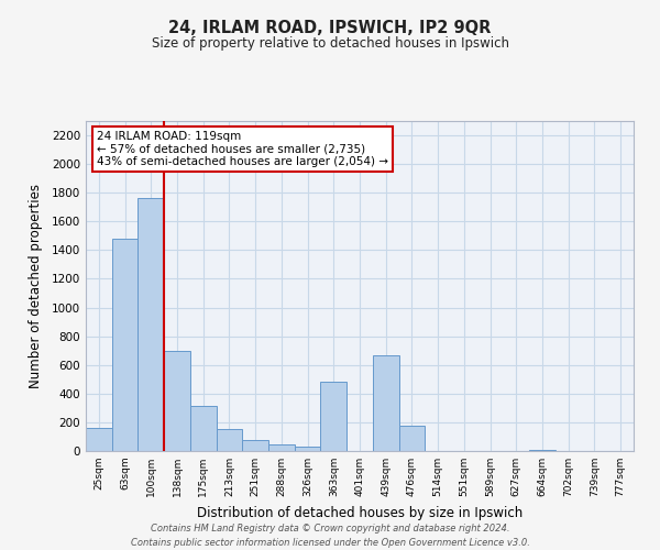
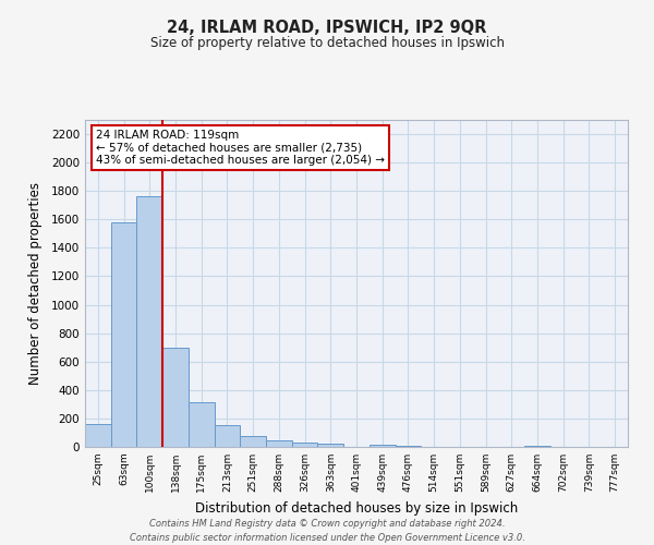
63sqm: 1480 -> 1580
363sqm: 480 -> 20
439sqm: 670 -> 20
476sqm: 180 -> 10
